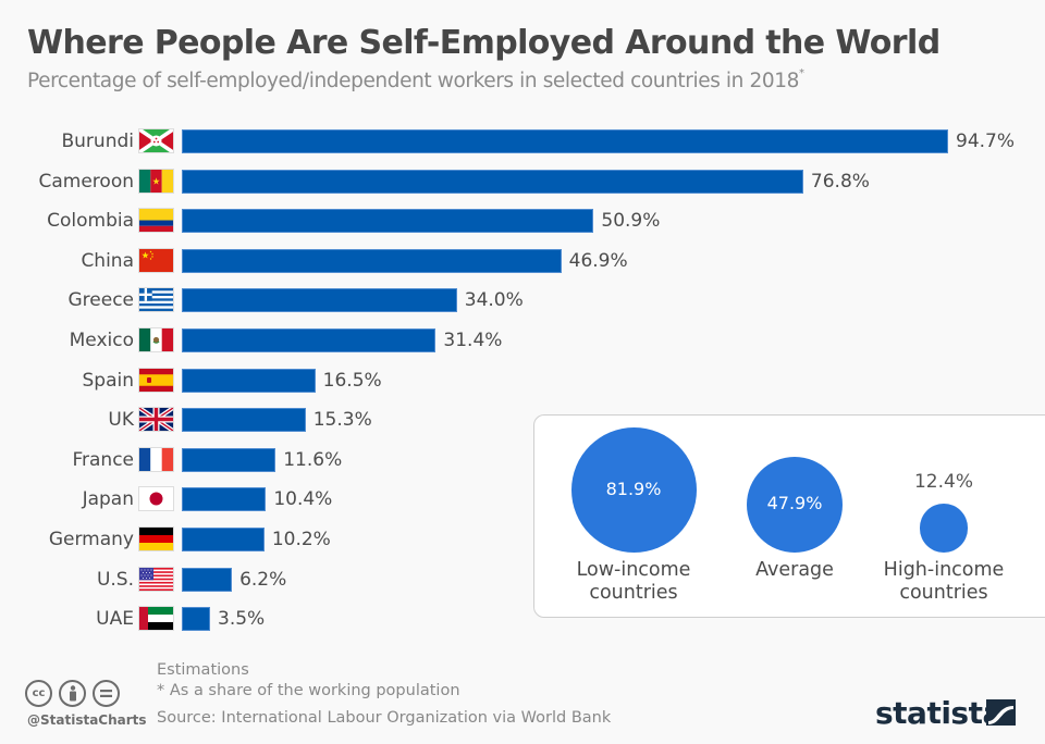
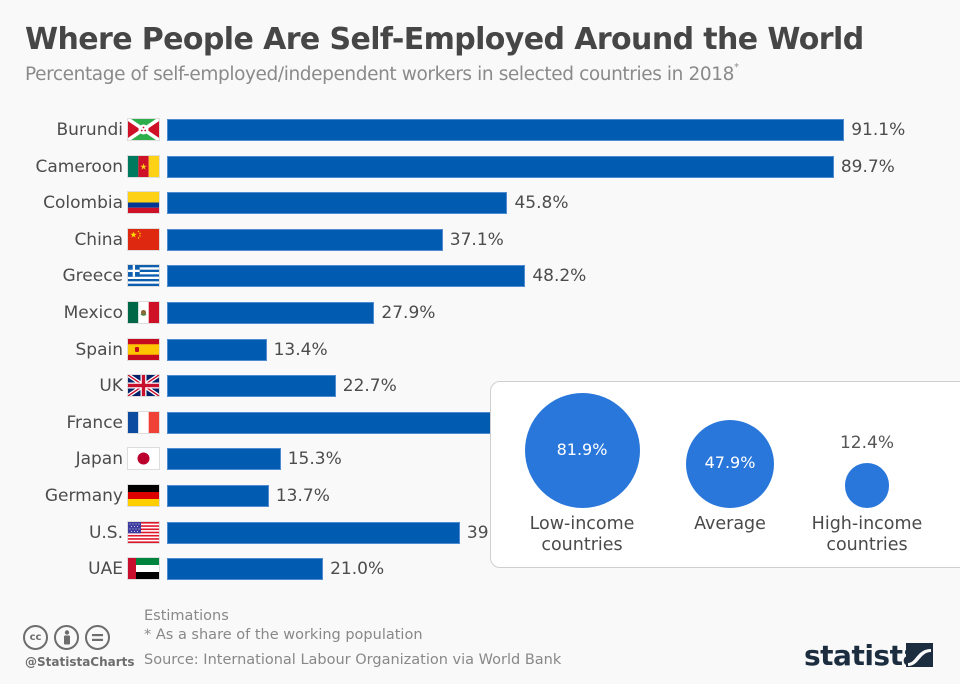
Burundi: 94.7% -> 91.1%
Cameroon: 76.8% -> 89.7%
Colombia: 50.9% -> 45.8%
China: 46.9% -> 37.1%
Greece: 34.0% -> 48.2%
Mexico: 31.4% -> 27.9%
Spain: 16.5% -> 13.4%
UK: 15.3% -> 22.7%
France: 11.6% -> 45.9%
Japan: 10.4% -> 15.3%
Germany: 10.2% -> 13.7%
U.S.: 6.2% -> 39.4%
UAE: 3.5% -> 21.0%
